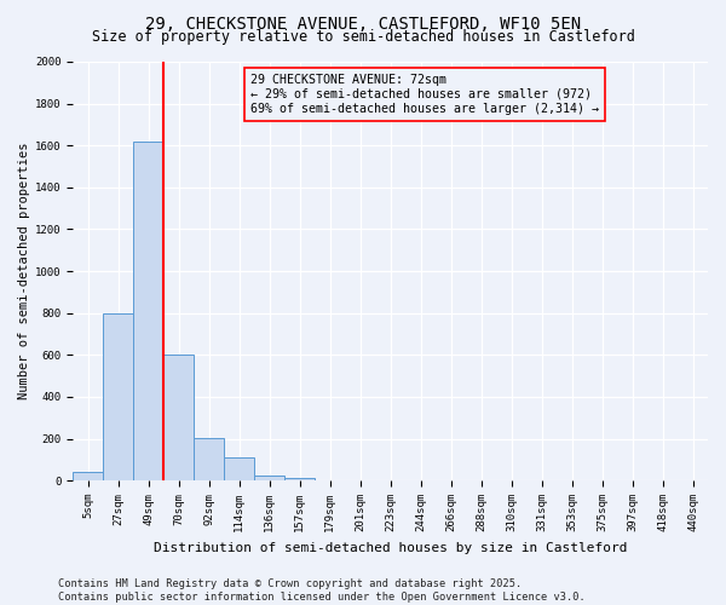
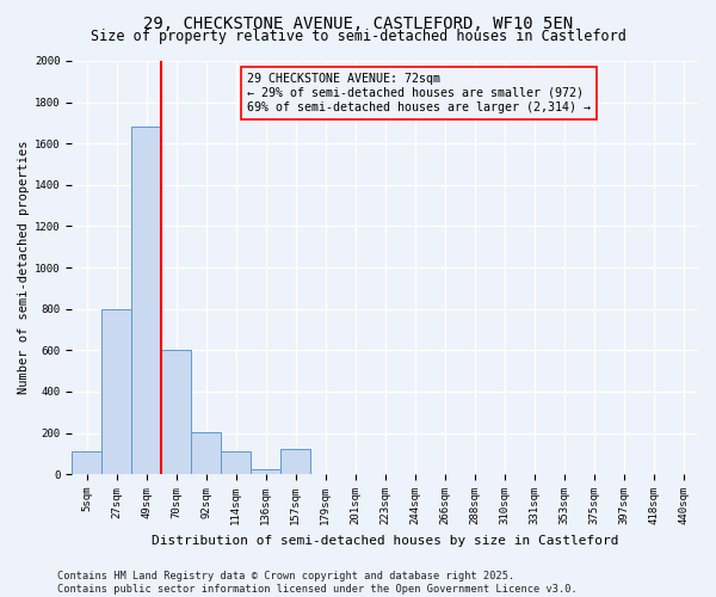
5sqm: 40 -> 110
49sqm: 1620 -> 1680
157sqm: 10 -> 120
